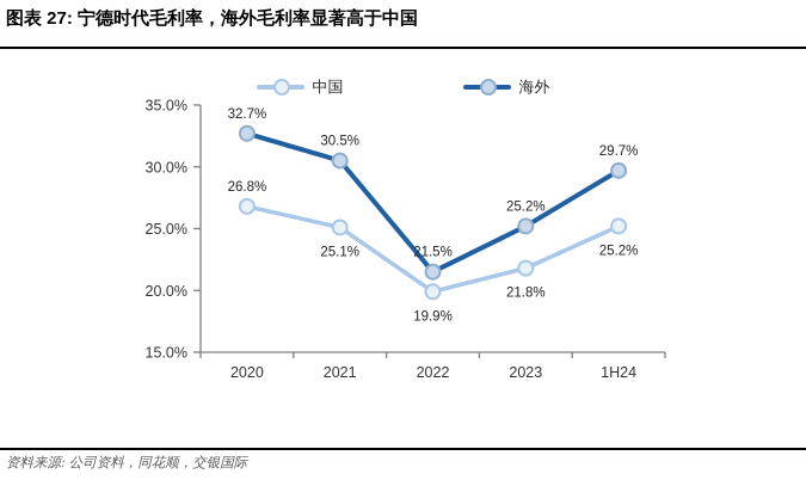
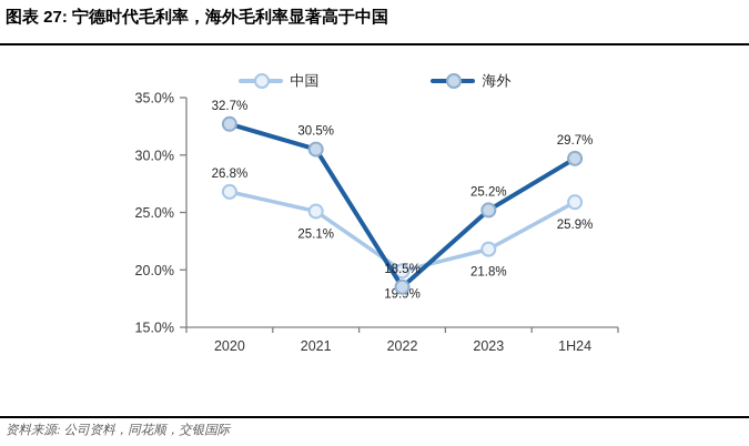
海外/2022: 21.5% -> 18.5%
中国/1H24: 25.2% -> 25.9%
